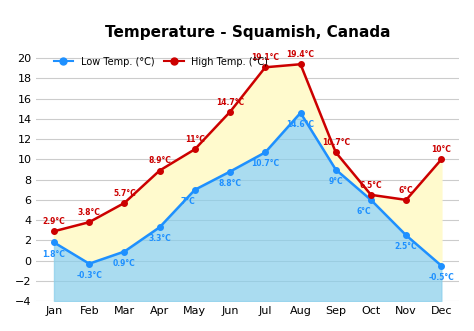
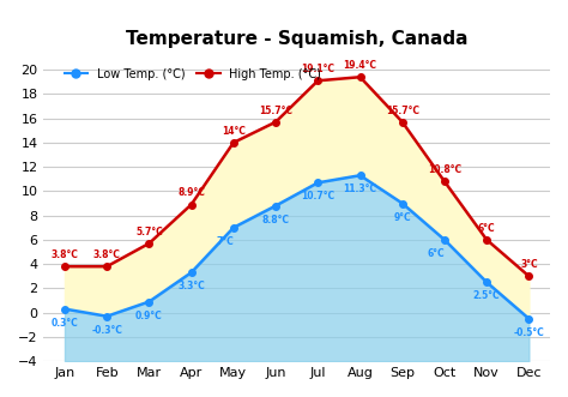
Low Temp. (°C)/Jan: 1.8°C -> 0.3°C
High Temp. (°C)/Jan: 2.9°C -> 3.8°C
High Temp. (°C)/May: 11°C -> 14°C
High Temp. (°C)/Jun: 14.7°C -> 15.7°C
Low Temp. (°C)/Aug: 14.6°C -> 11.3°C
High Temp. (°C)/Sep: 10.7°C -> 15.7°C
High Temp. (°C)/Oct: 6.5°C -> 10.8°C
High Temp. (°C)/Dec: 10°C -> 3°C
